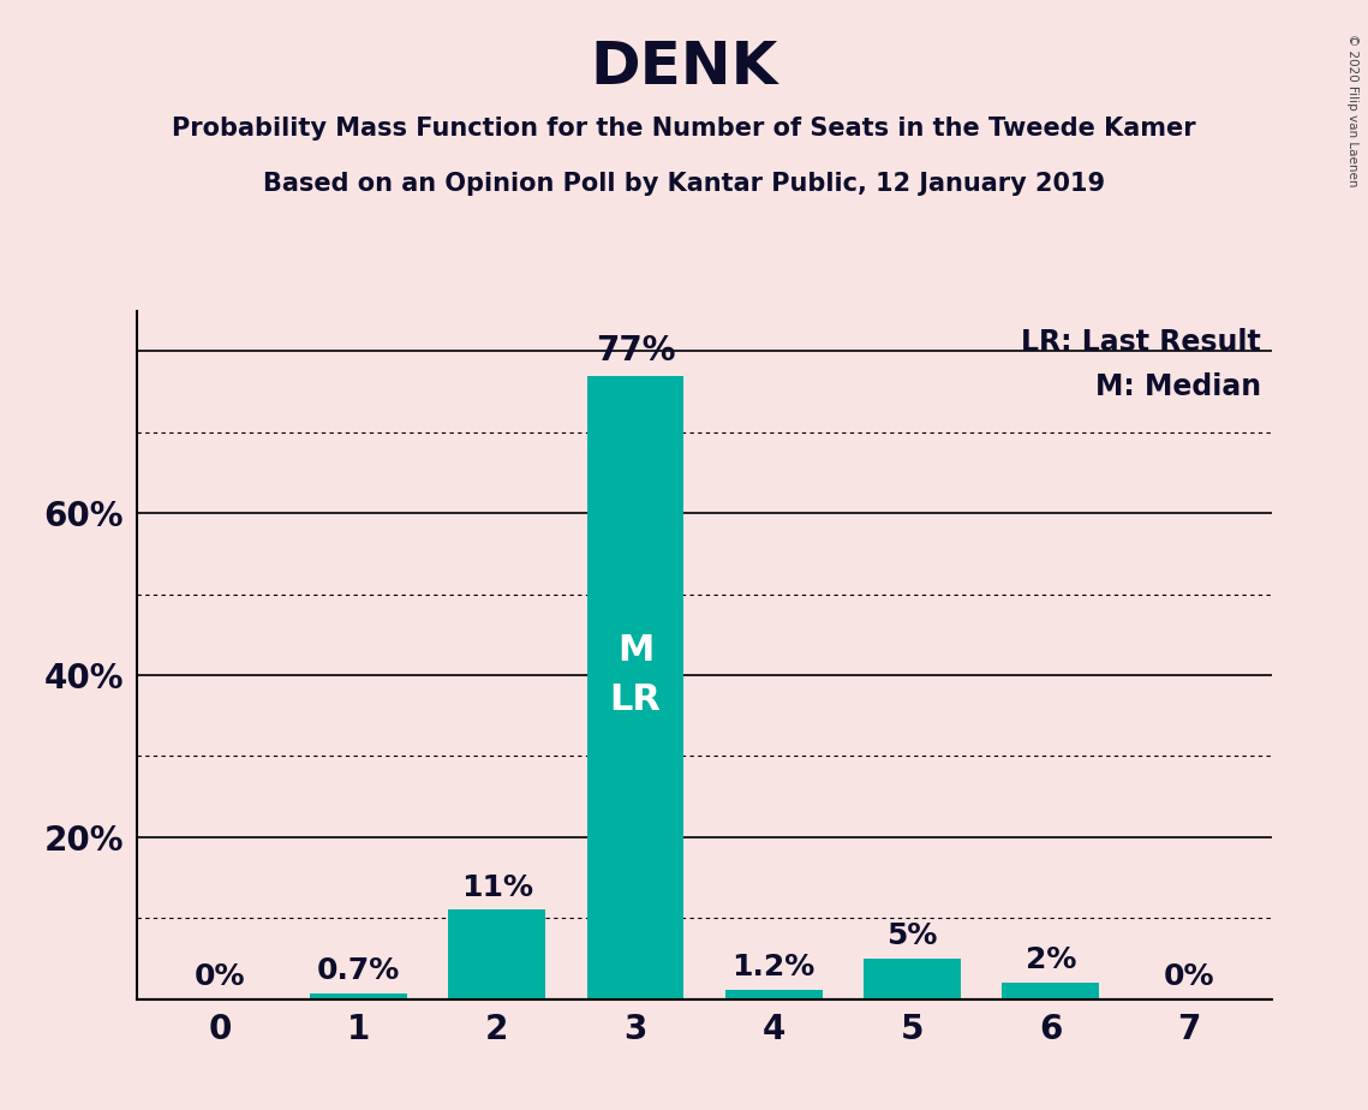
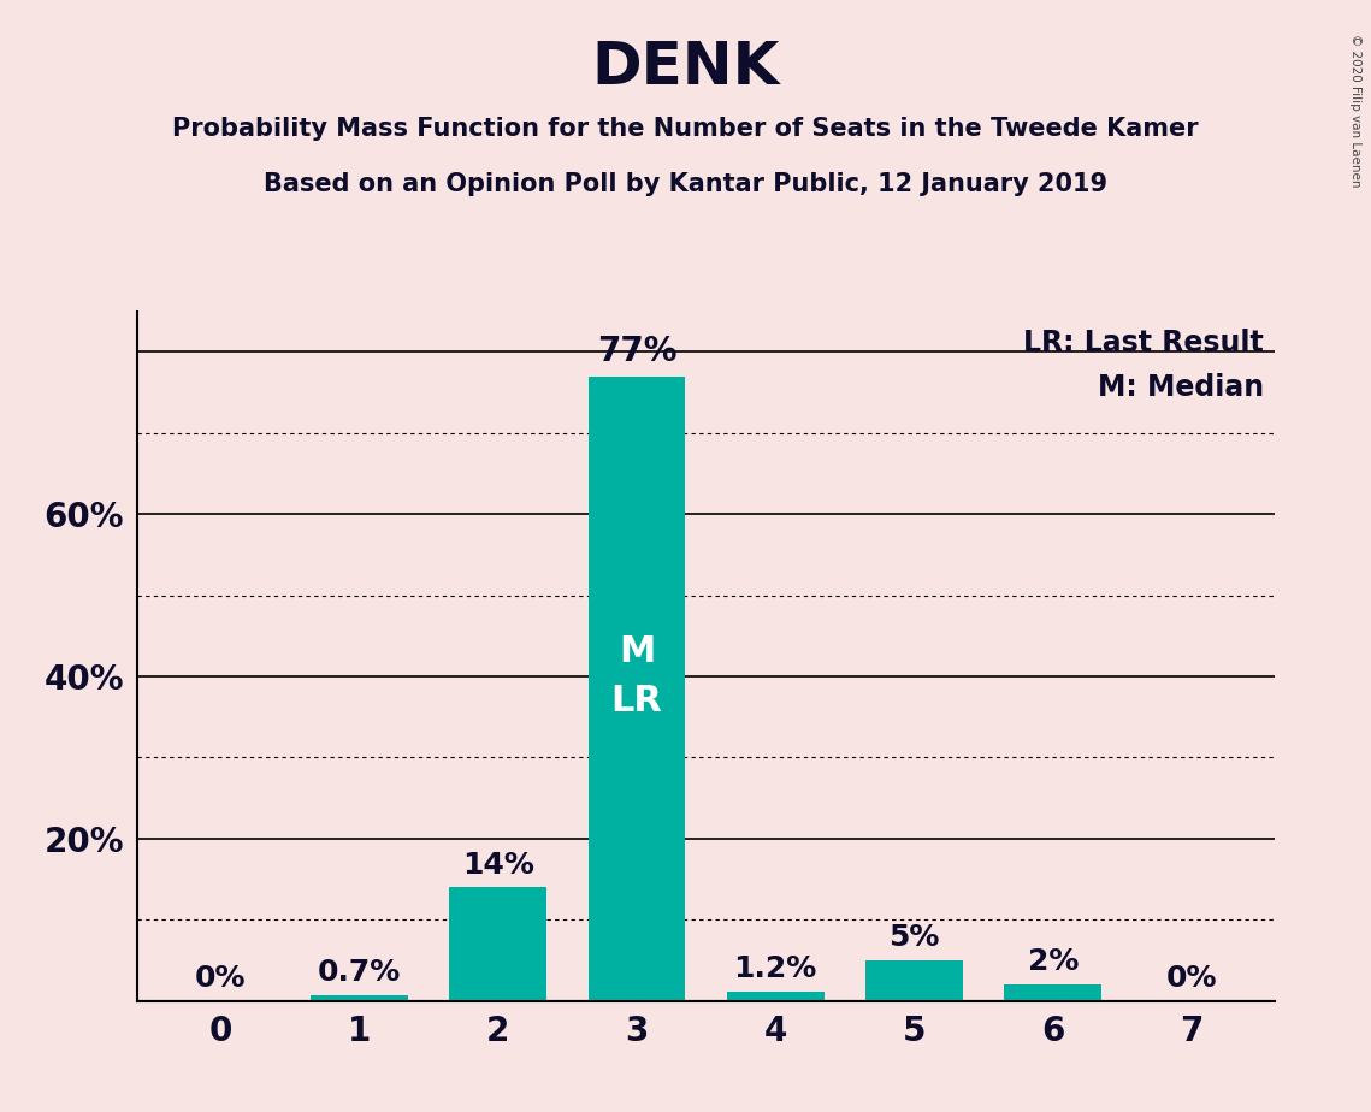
2: 11% -> 14%
